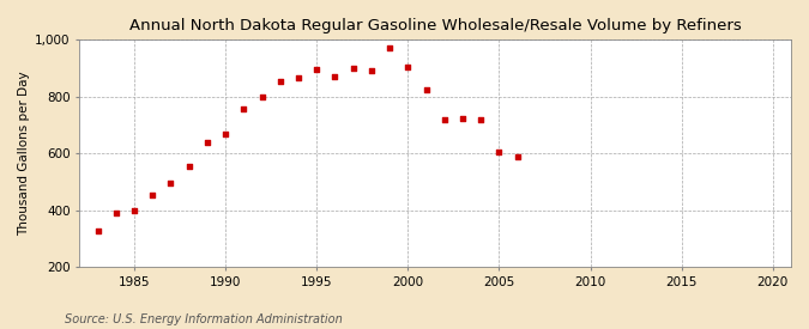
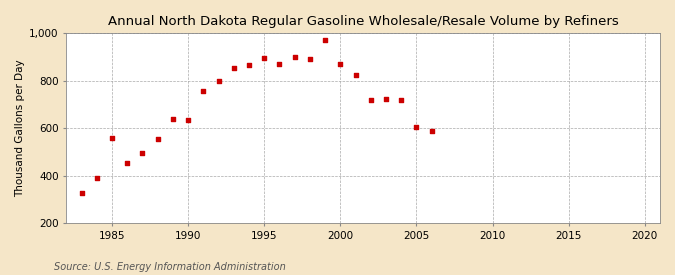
1985: 400 -> 560
1990: 670 -> 635
2000: 905 -> 870
